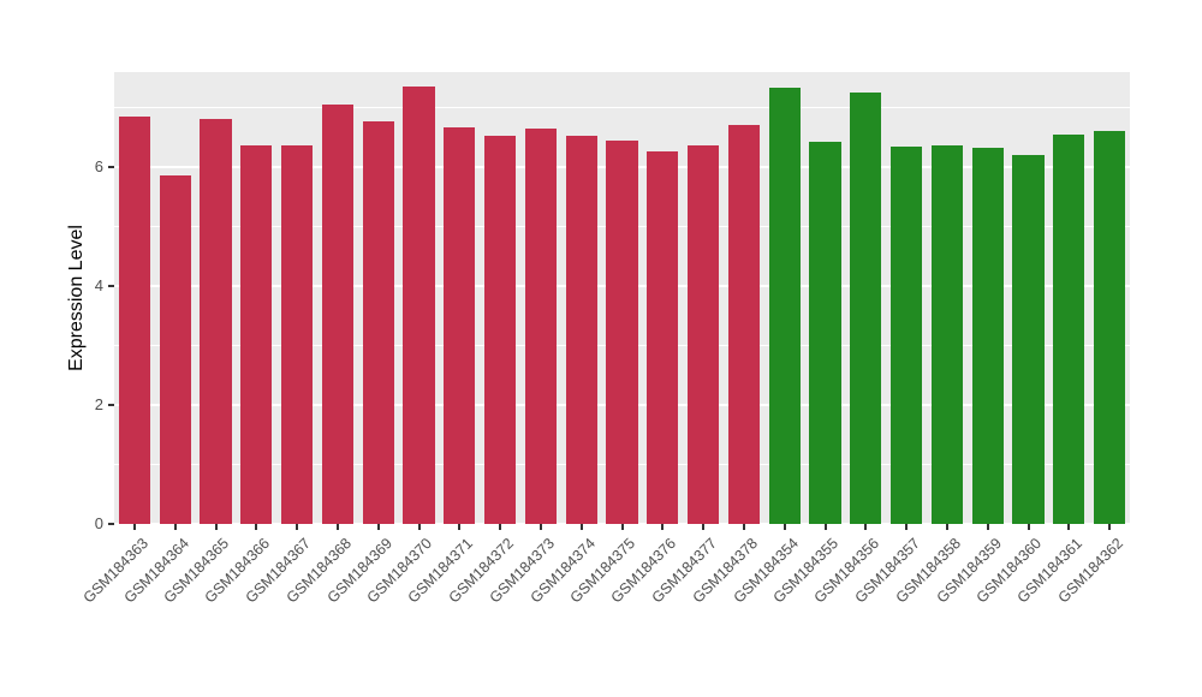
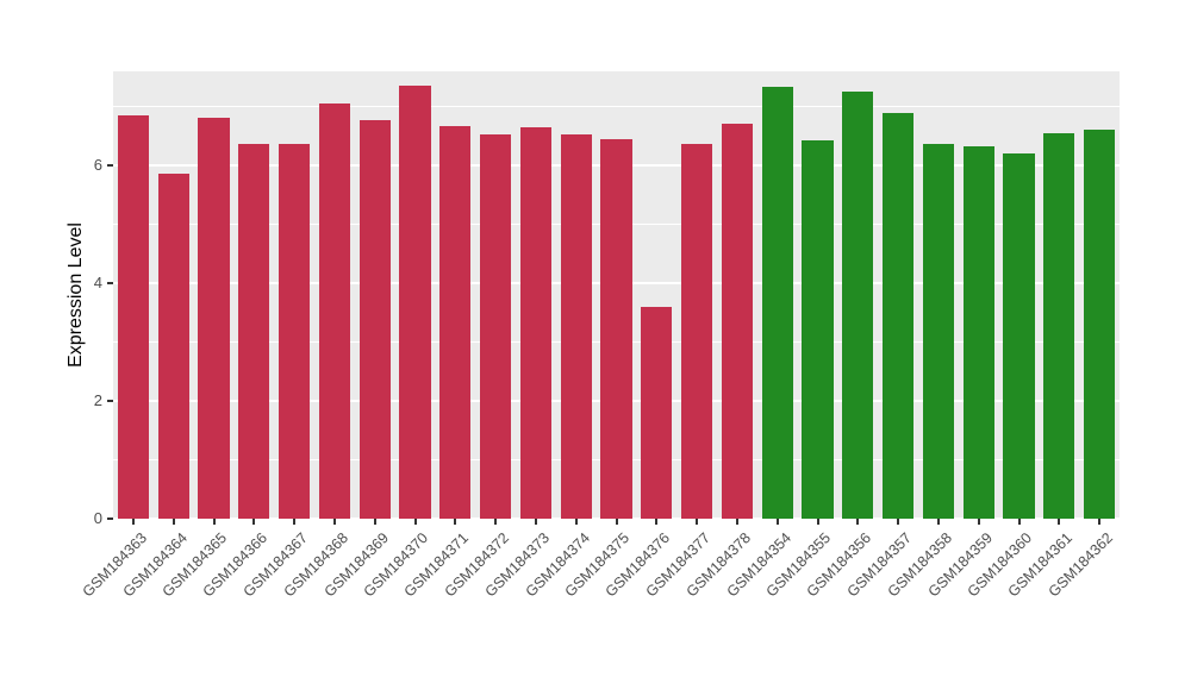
GSM184376: 6.3 -> 3.6
GSM184357: 6.3 -> 6.9
